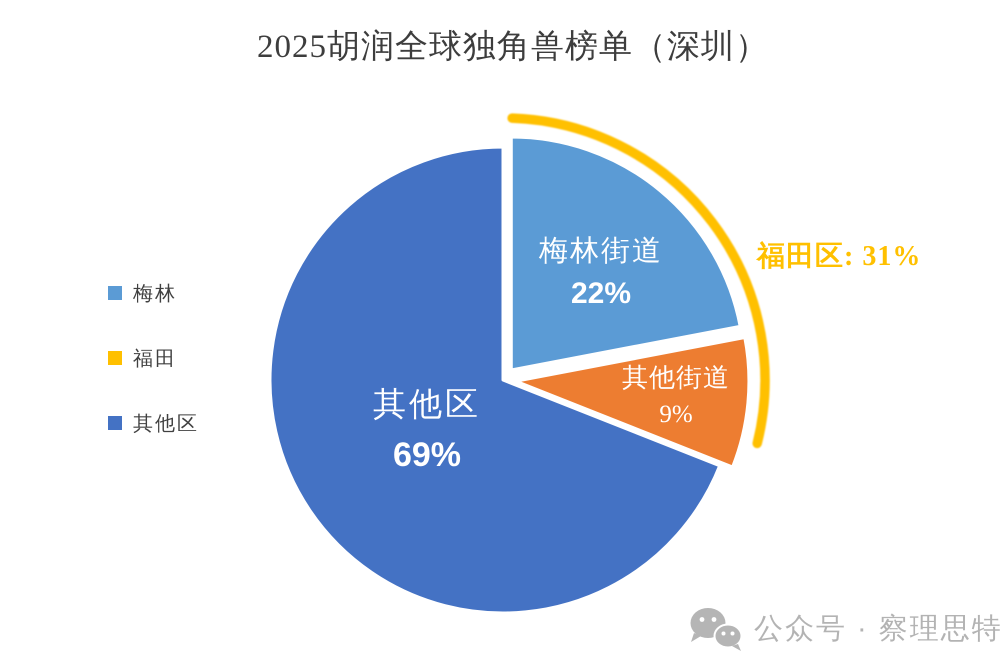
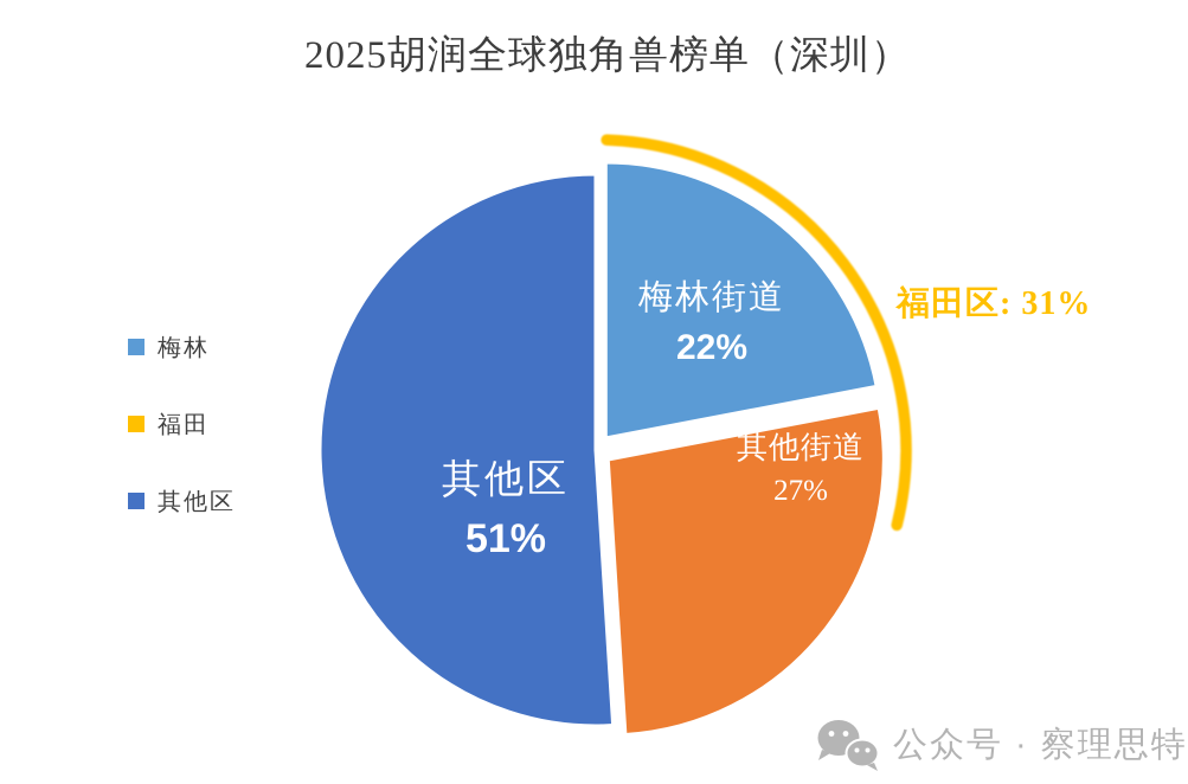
其他街道: 9% -> 27%
其他区: 69% -> 51%
